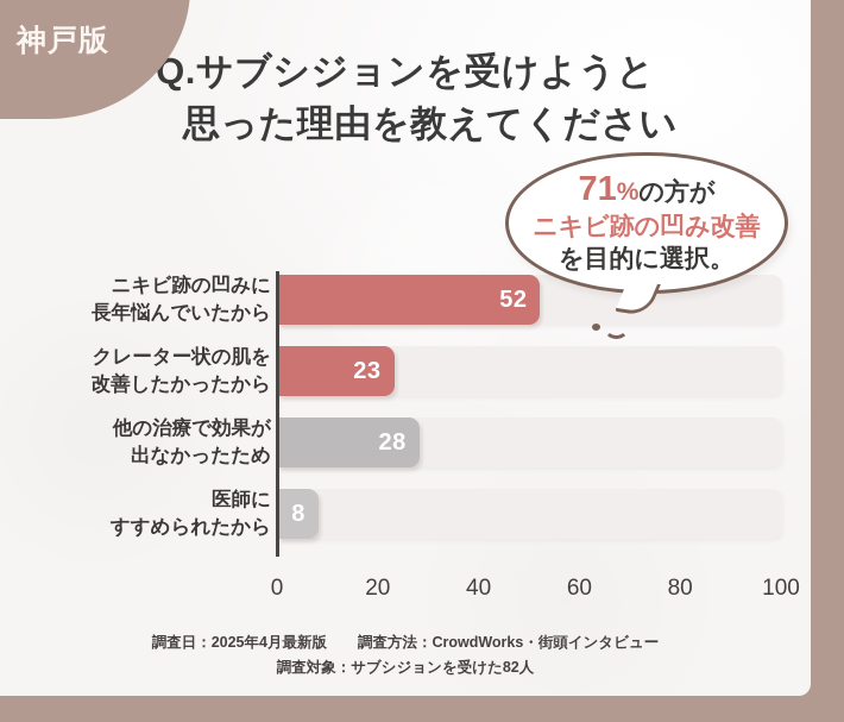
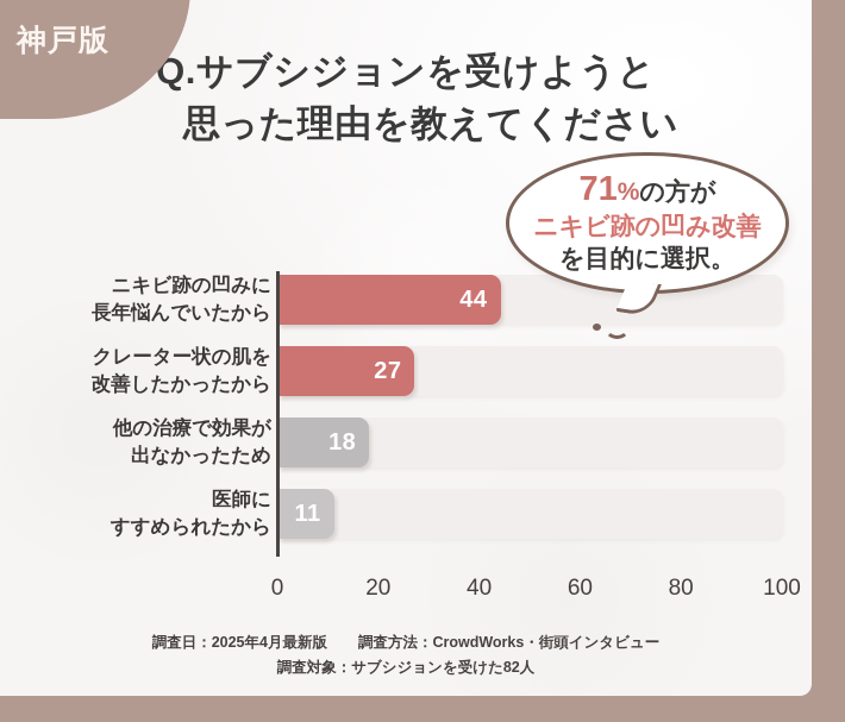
ニキビ跡の凹みに 長年悩んでいたから: 52 -> 44
クレーター状の肌を 改善したかったから: 23 -> 27
他の治療で効果が 出なかったため: 28 -> 18
医師に すすめられたから: 8 -> 11
